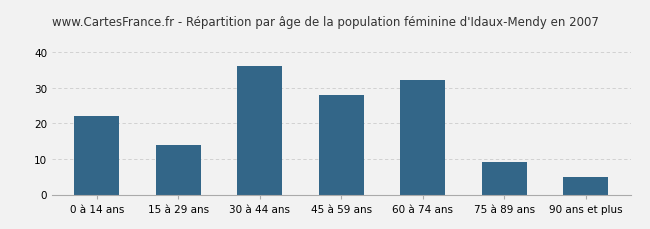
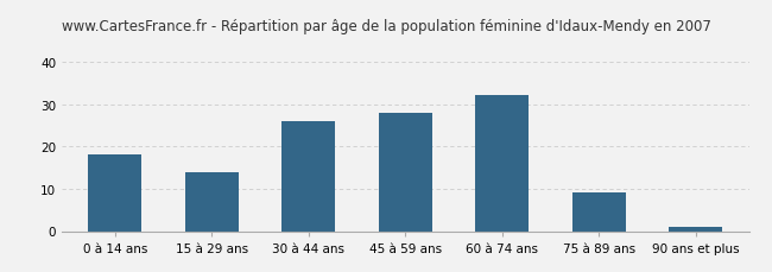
0 à 14 ans: 22 -> 18
30 à 44 ans: 36 -> 26
90 ans et plus: 5 -> 1
